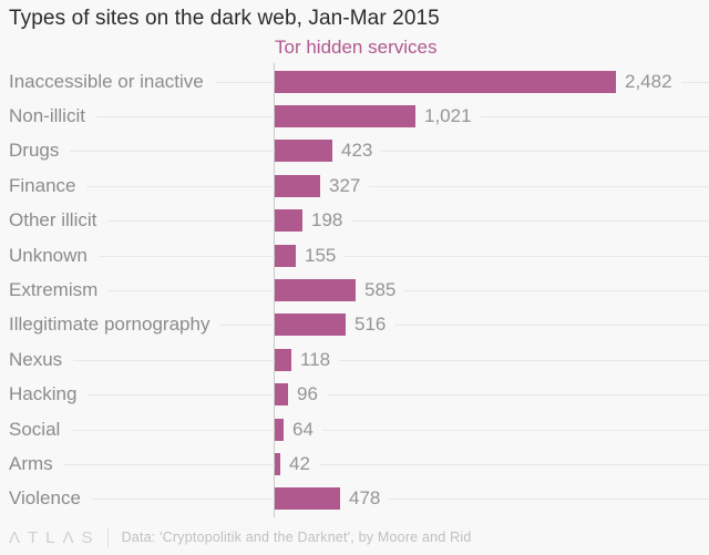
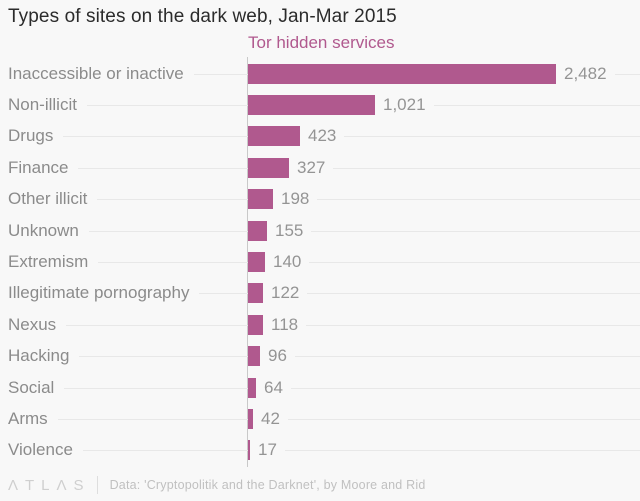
Extremism: 585 -> 140
Illegitimate pornography: 516 -> 122
Violence: 478 -> 17
